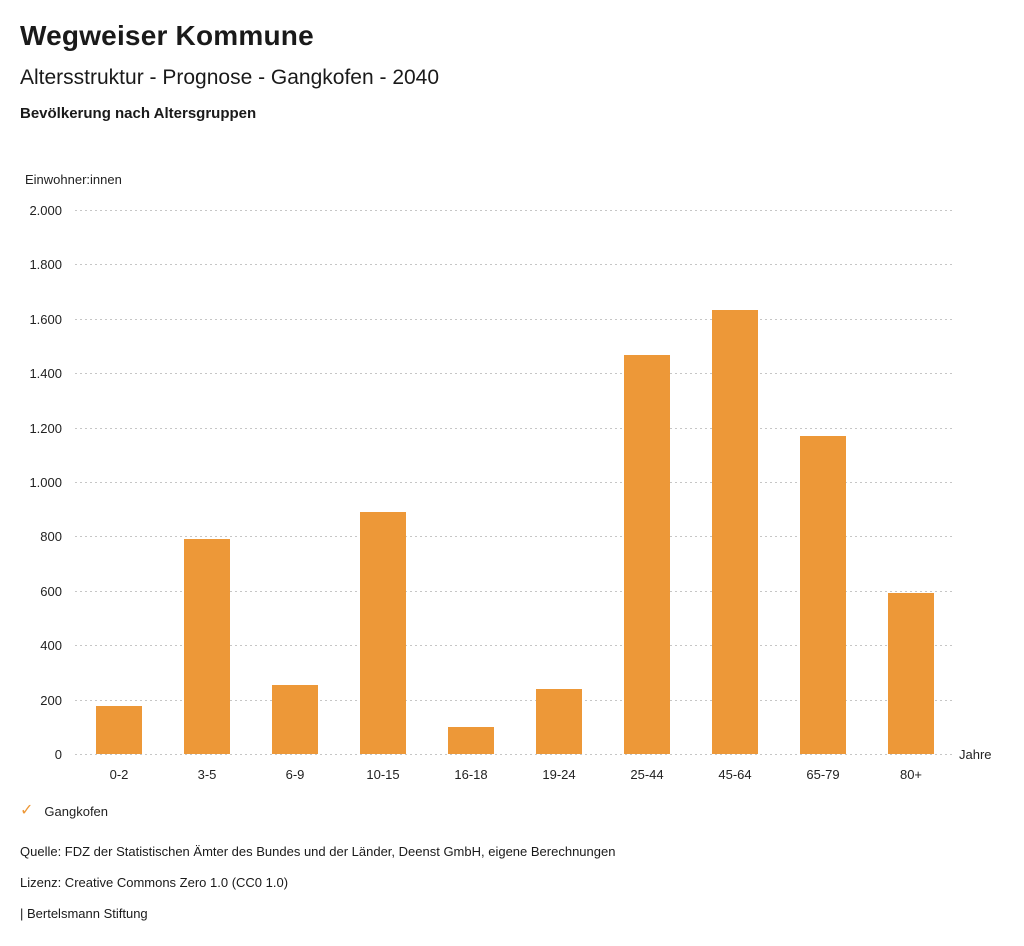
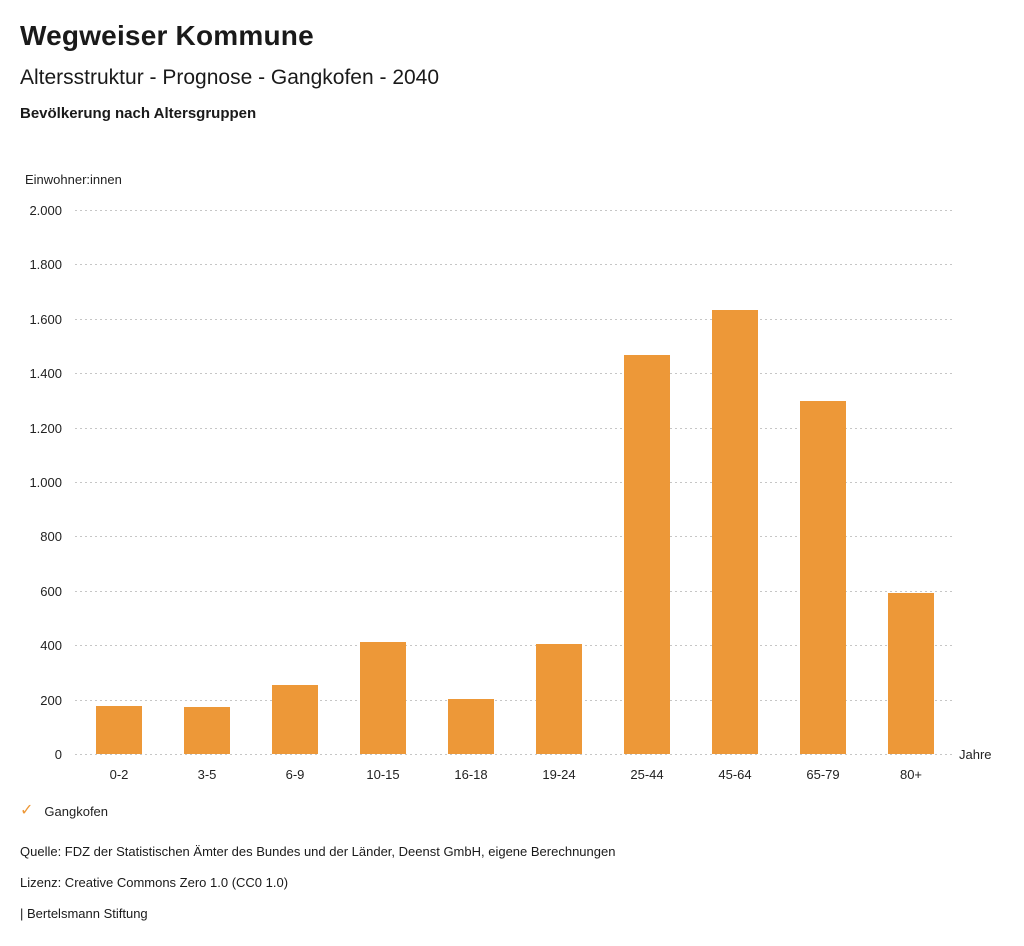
3-5: 790 -> 170
10-15: 890 -> 410
16-18: 100 -> 200
19-24: 240 -> 400
65-79: 1170 -> 1300
